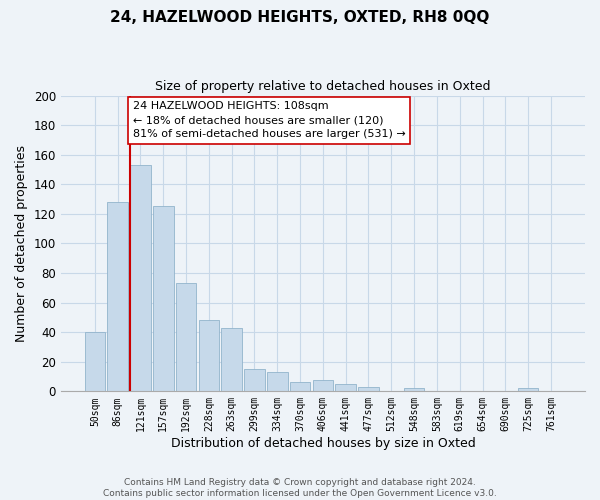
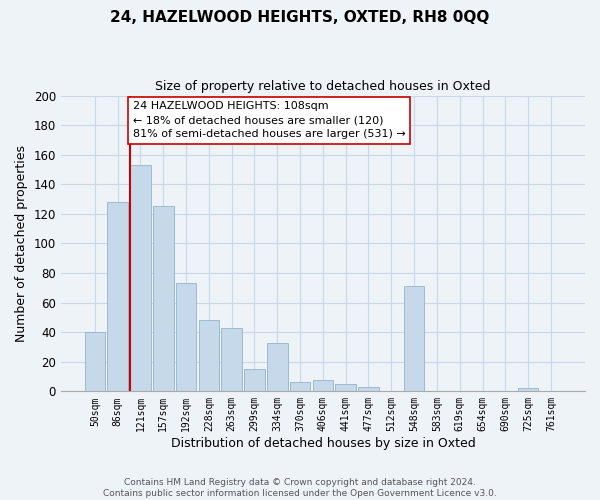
334sqm: 13 -> 33
548sqm: 2 -> 71
